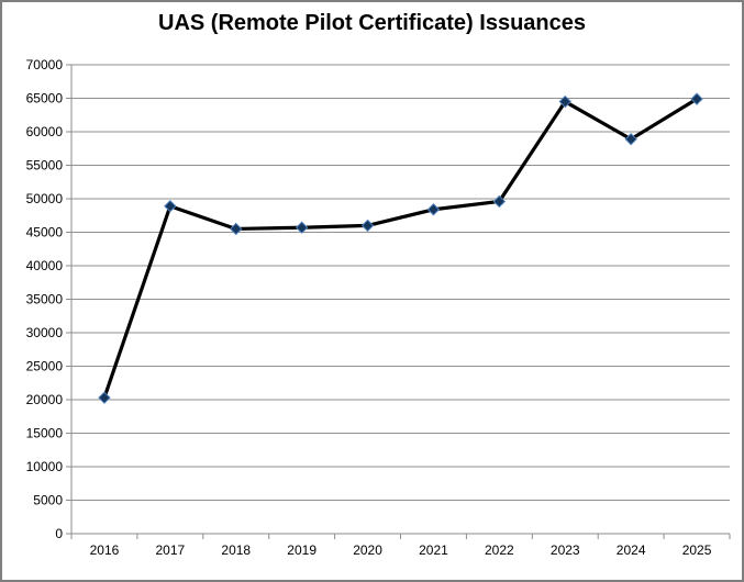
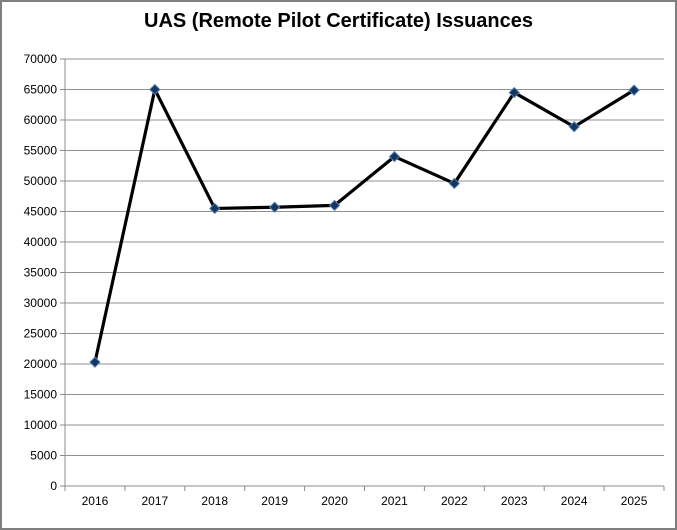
2017: 49000 -> 65000
2021: 48000 -> 54000
